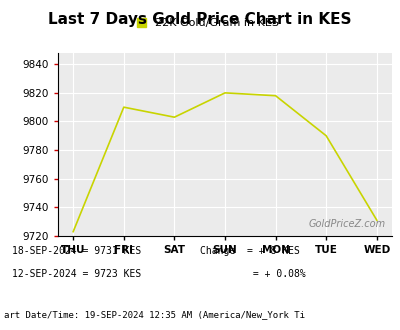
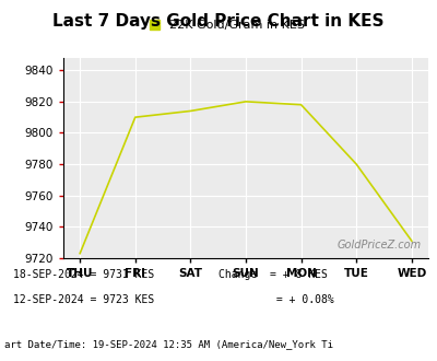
SAT: 9803 -> 9814
TUE: 9790 -> 9780
